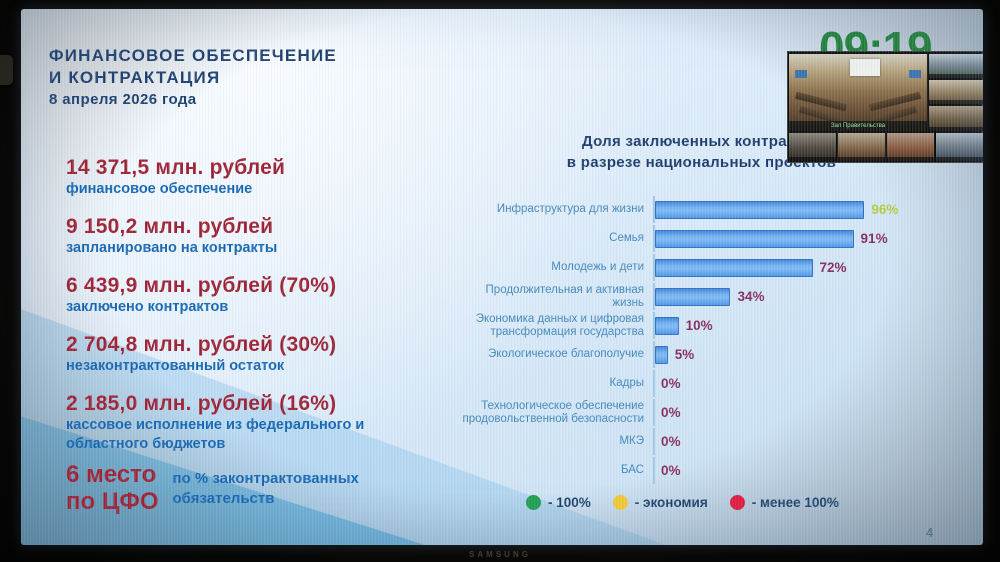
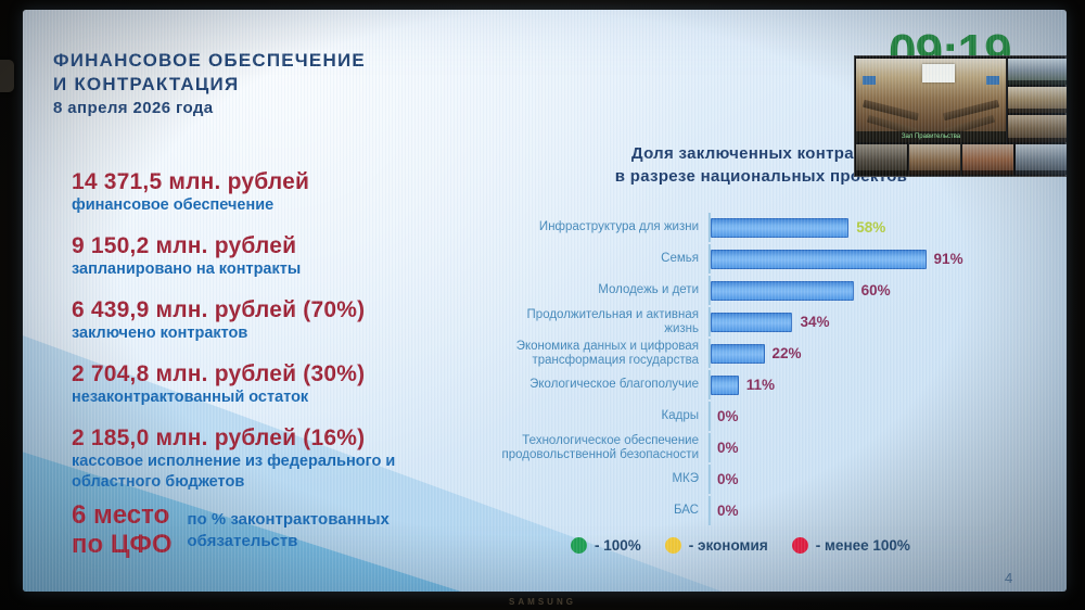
Инфраструктура для жизни: 96% -> 58%
Молодежь и дети: 72% -> 60%
Экономика данных и цифровая трансформация государства: 10% -> 22%
Экологическое благополучие: 5% -> 11%
